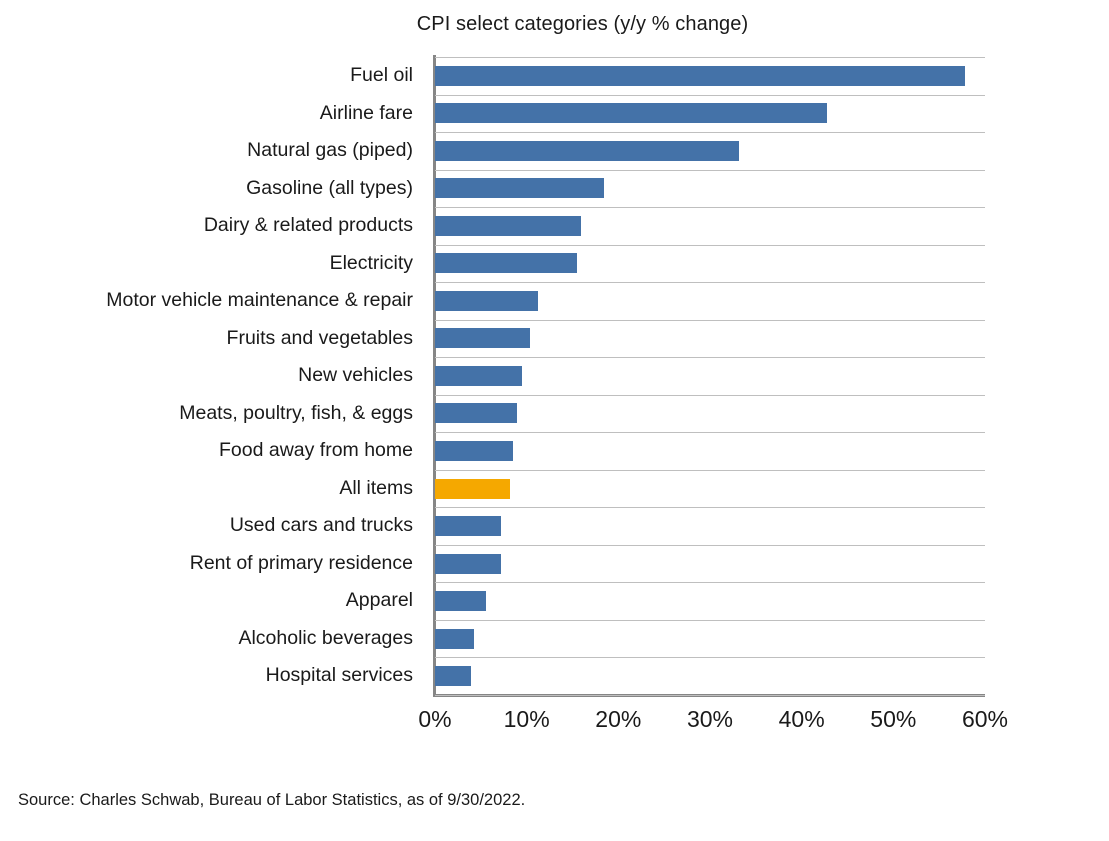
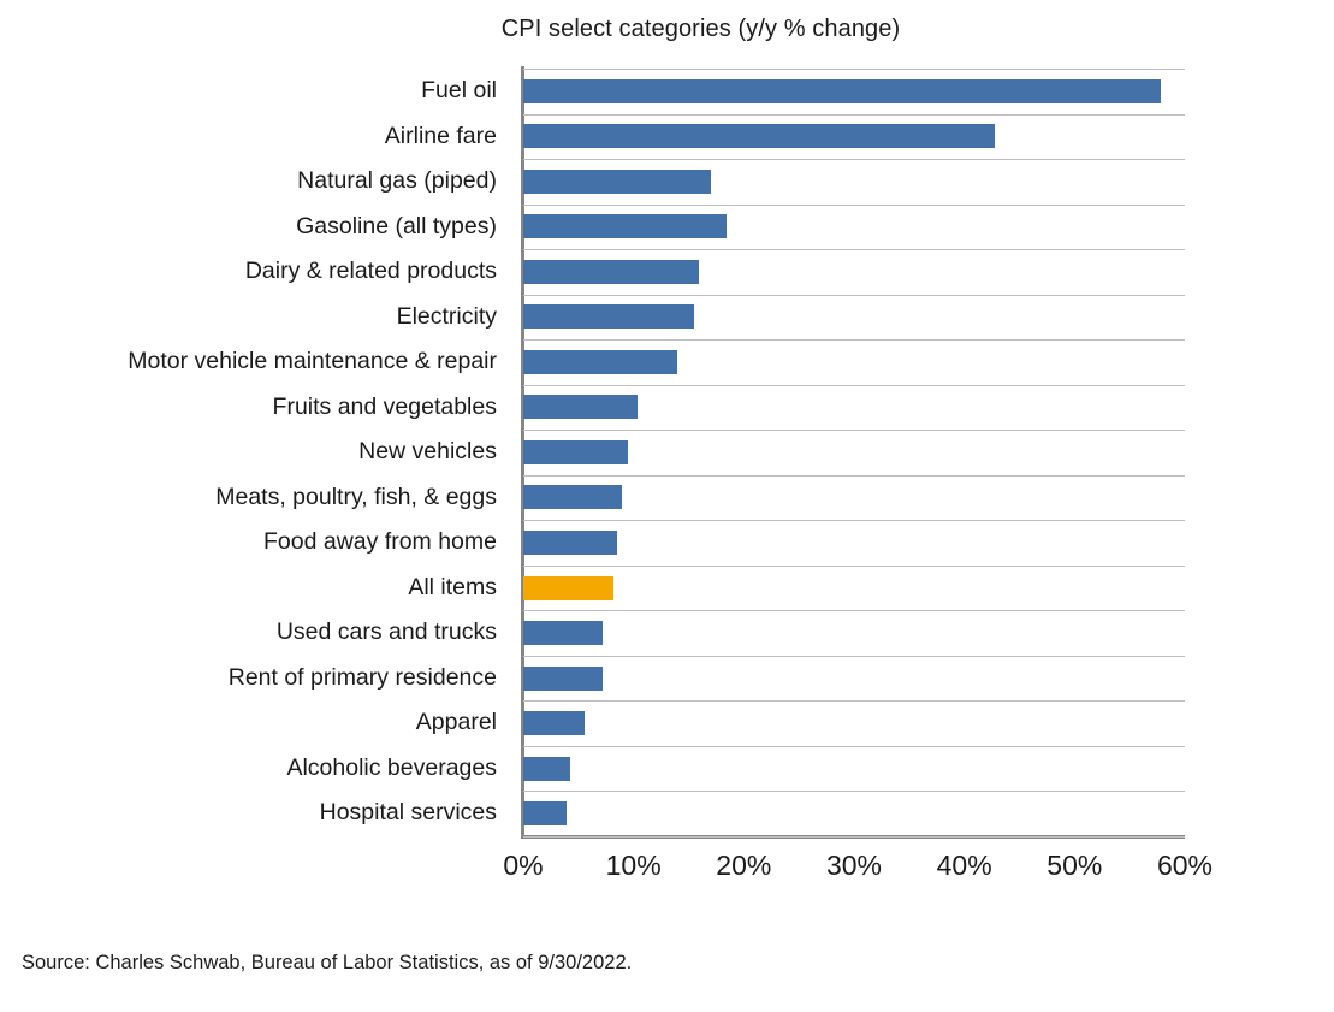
Natural gas (piped): 33% -> 17%
Motor vehicle maintenance & repair: 11% -> 14%
